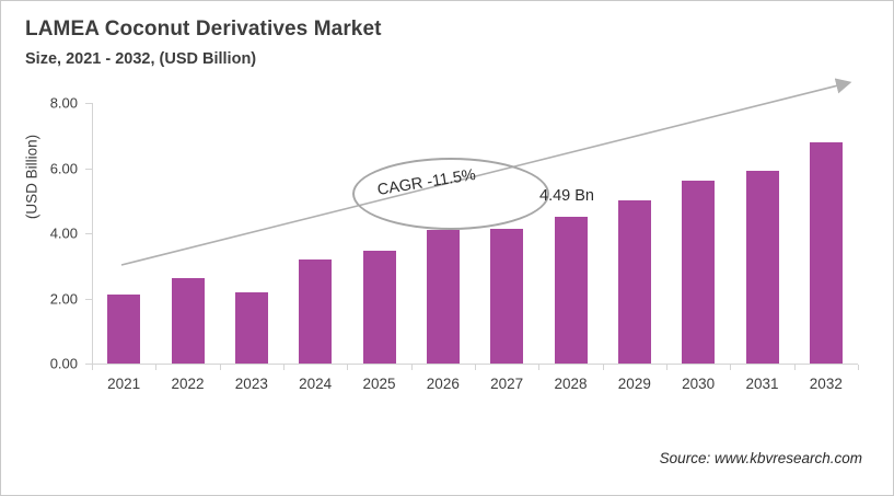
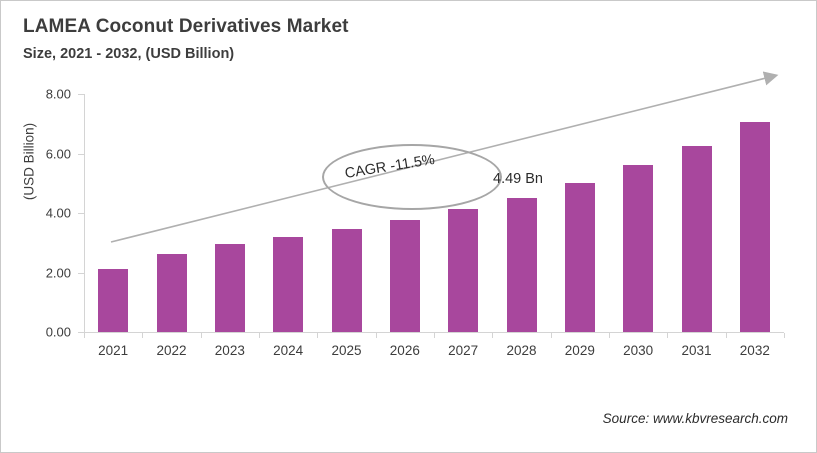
2023: 2.2 -> 3.0
2026: 4.1 -> 3.8
2031: 5.9 -> 6.3
2032: 6.8 -> 7.0
